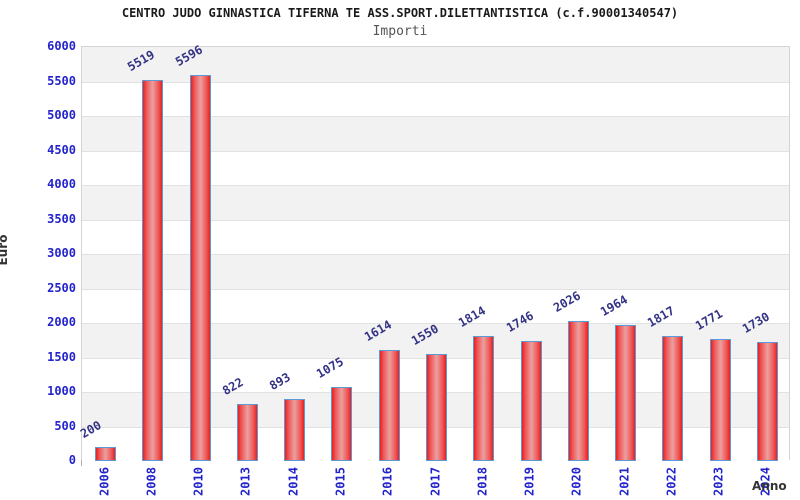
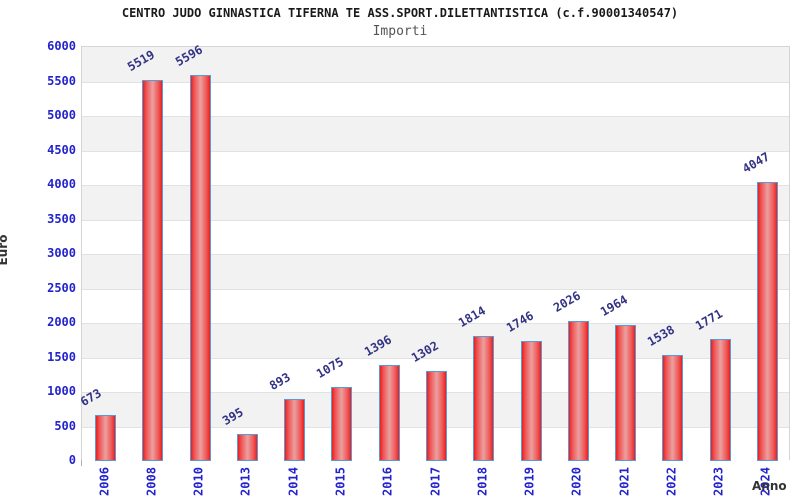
2006: 200 -> 673
2013: 822 -> 395
2016: 1614 -> 1396
2017: 1550 -> 1302
2022: 1817 -> 1538
2024: 1730 -> 4047
